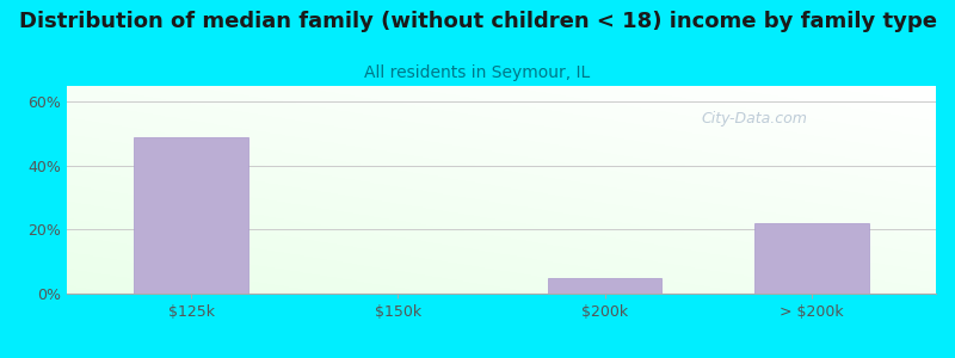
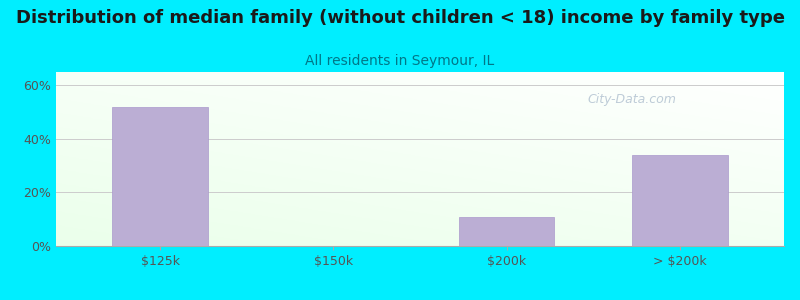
$125k: 49% -> 52%
$200k: 5% -> 11%
> $200k: 22% -> 34%
